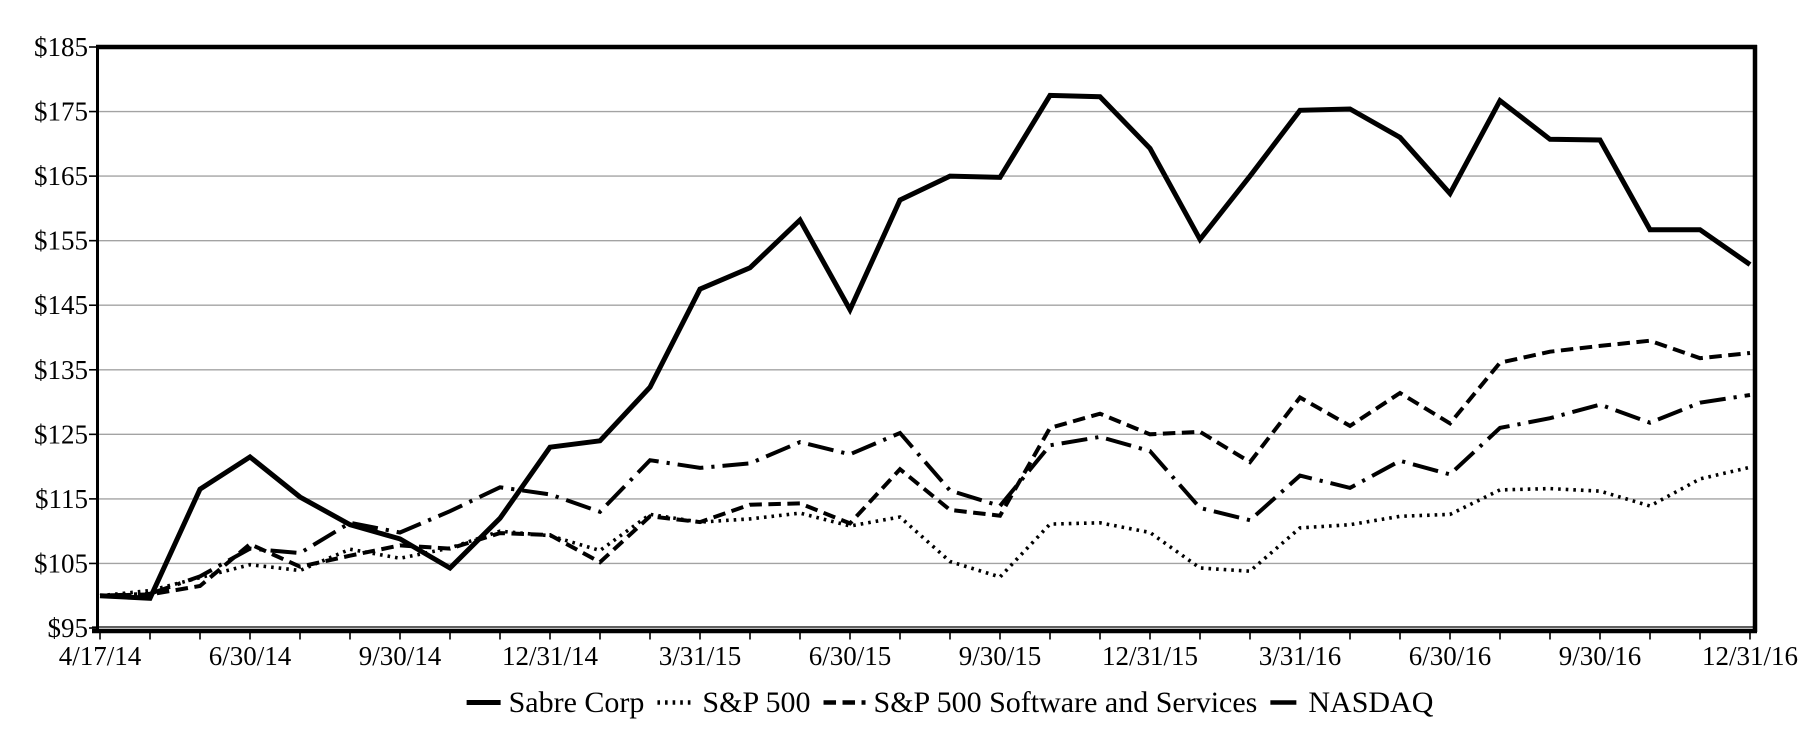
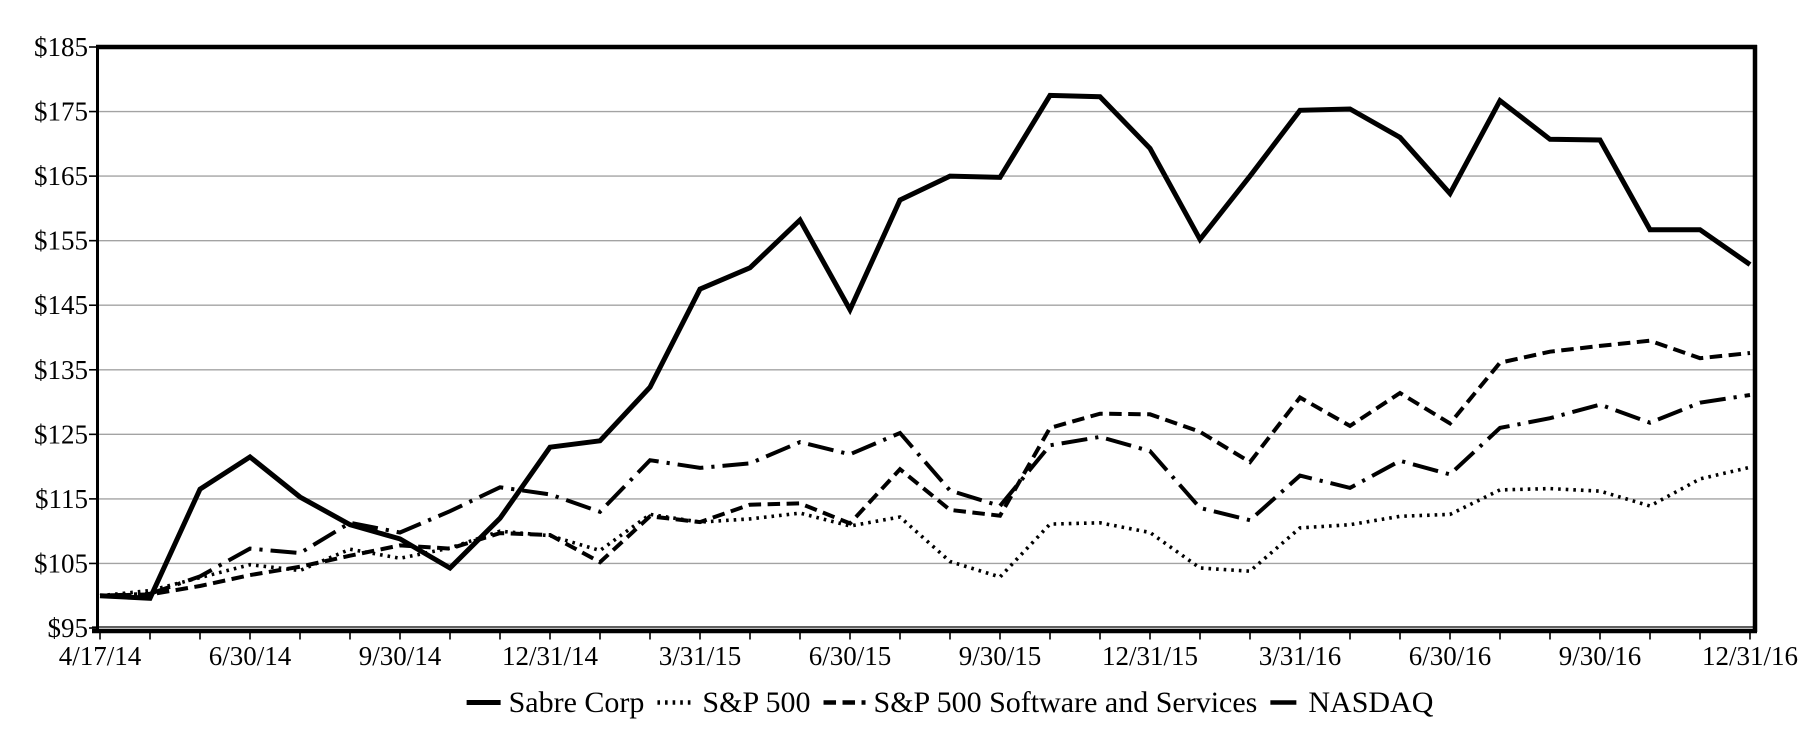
S&P 500 Software and Services/6/30/14: $108 -> $103
S&P 500 Software and Services/12/31/15: $125 -> $128
